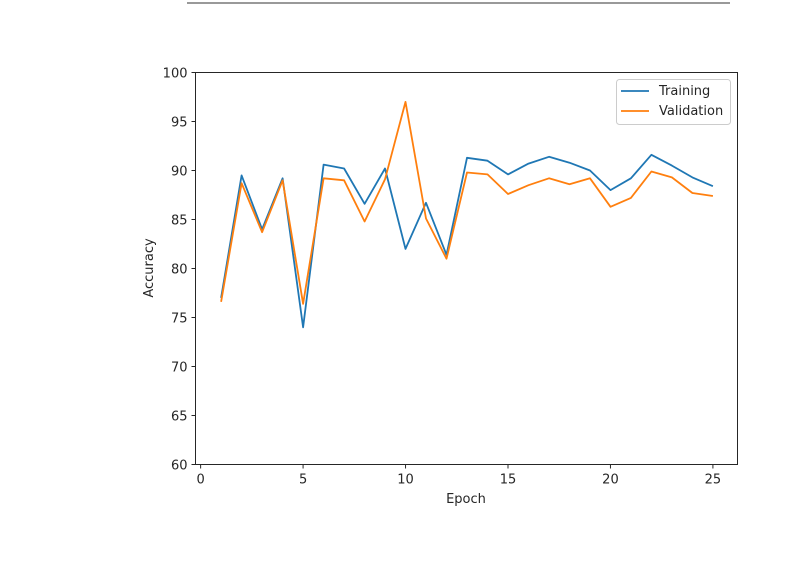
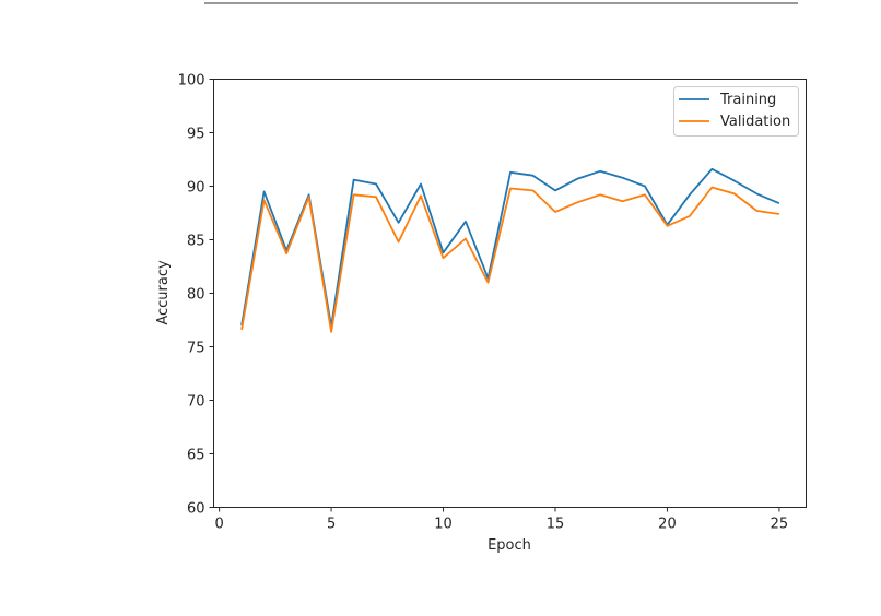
Training/5: 74 -> 77
Training/10: 82 -> 84
Validation/10: 97 -> 83
Training/20: 88 -> 86
